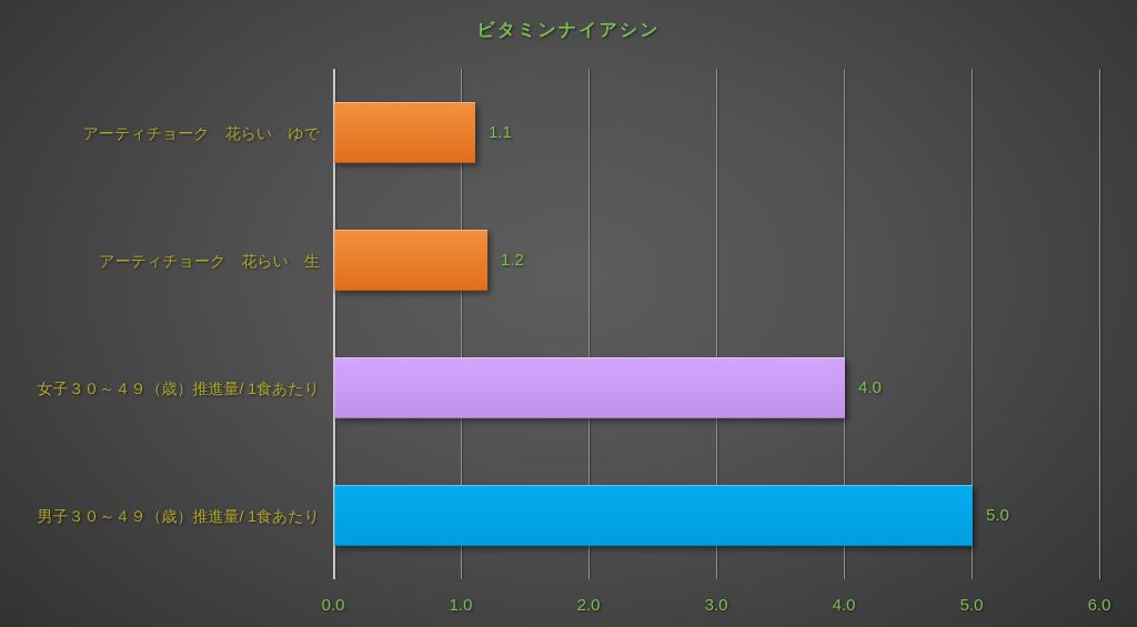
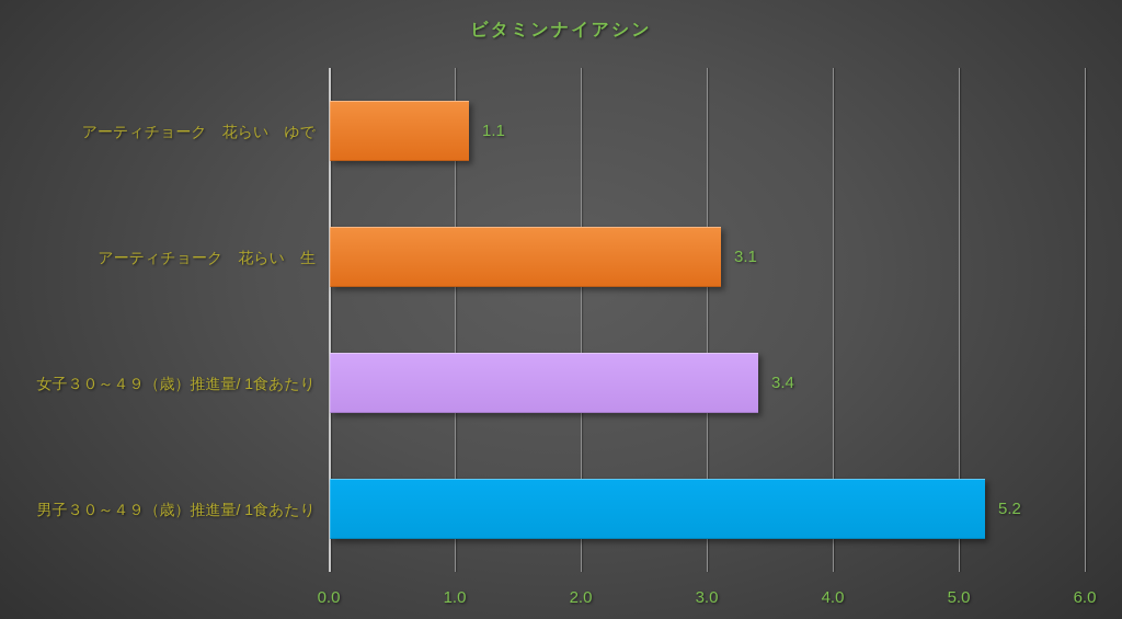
アーティチョーク 花らい 生: 1.2 -> 3.1
女子３０～４９（歳）推進量/ 1食あたり: 4.0 -> 3.4
男子３０～４９（歳）推進量/ 1食あたり: 5.0 -> 5.2
